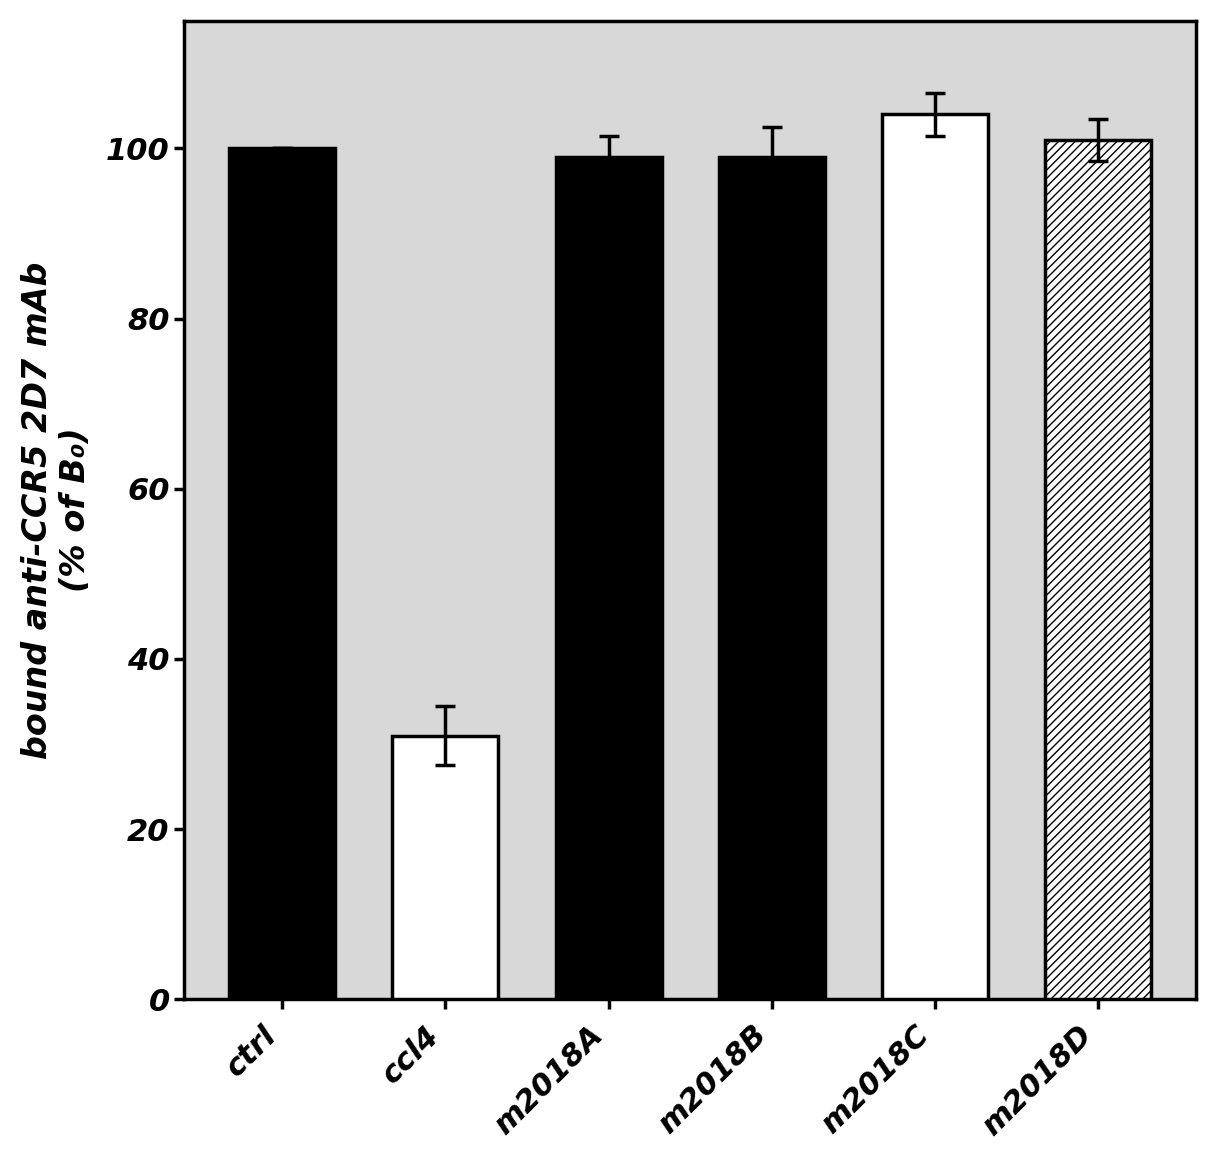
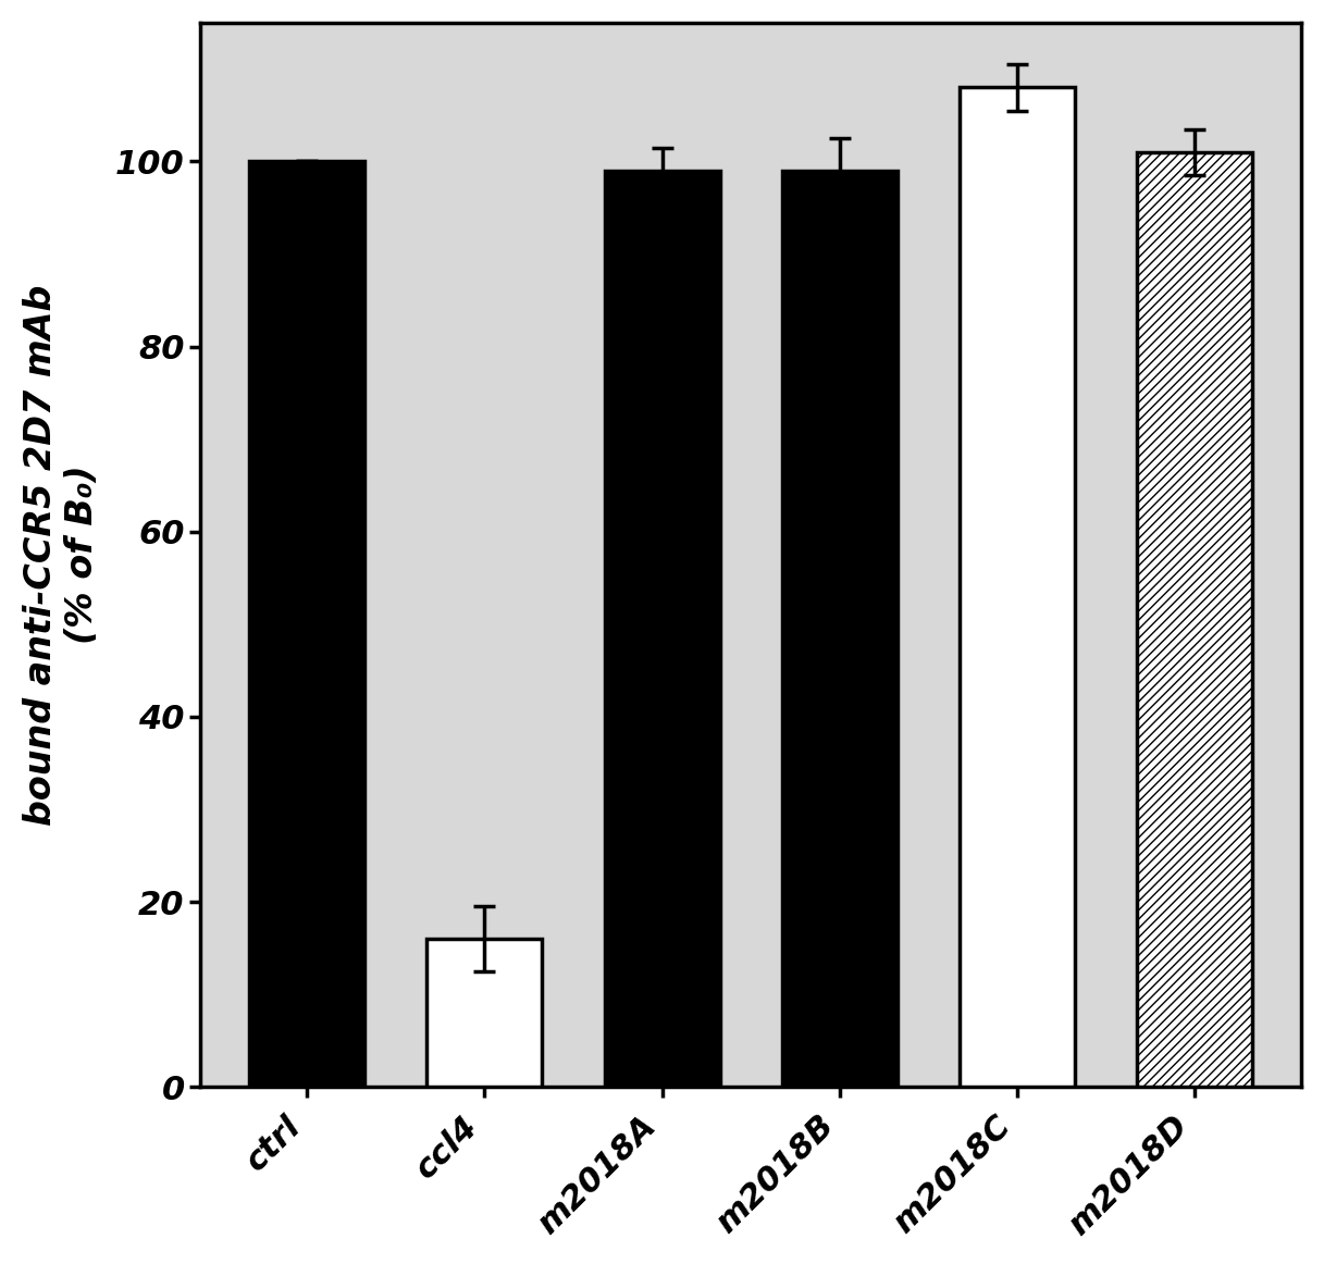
ccl4: 31 -> 16
m2018C: 104 -> 108
